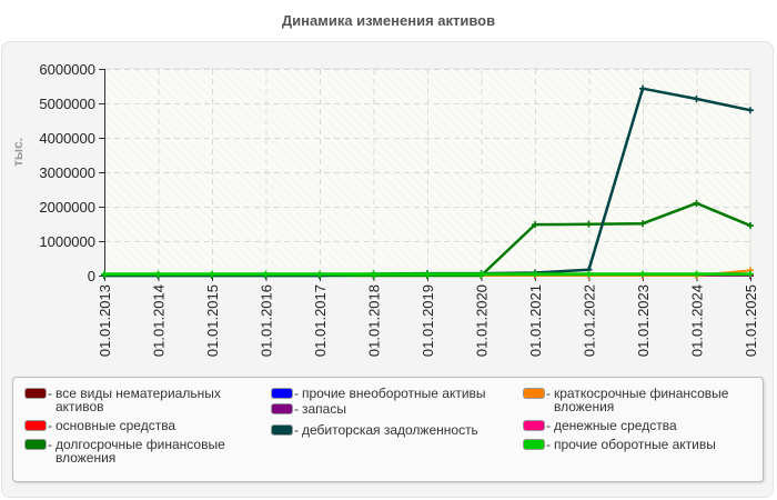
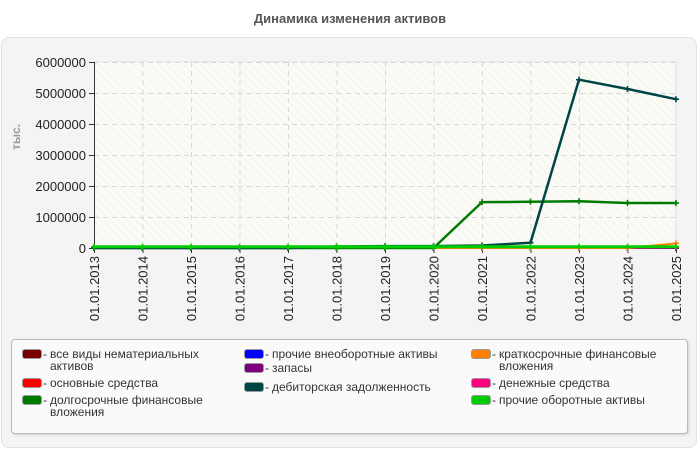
долгосрочные финансовые вложения/01.01.2024: 2100000 -> 1400000
